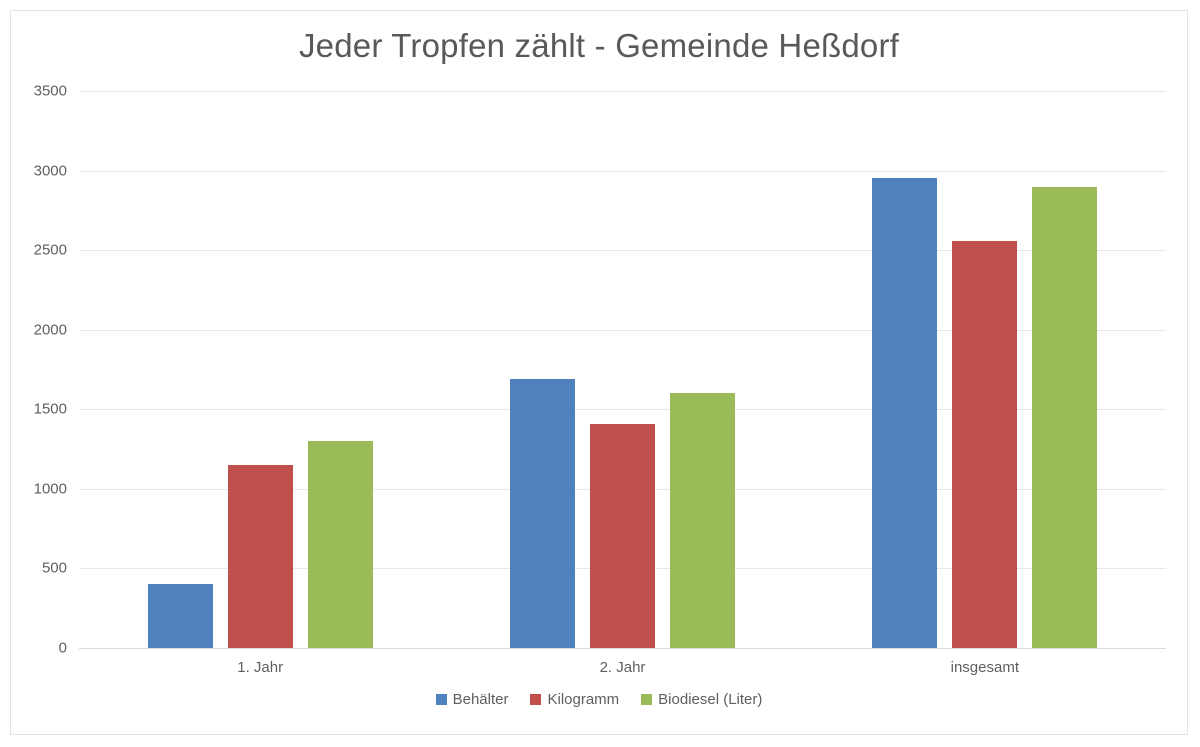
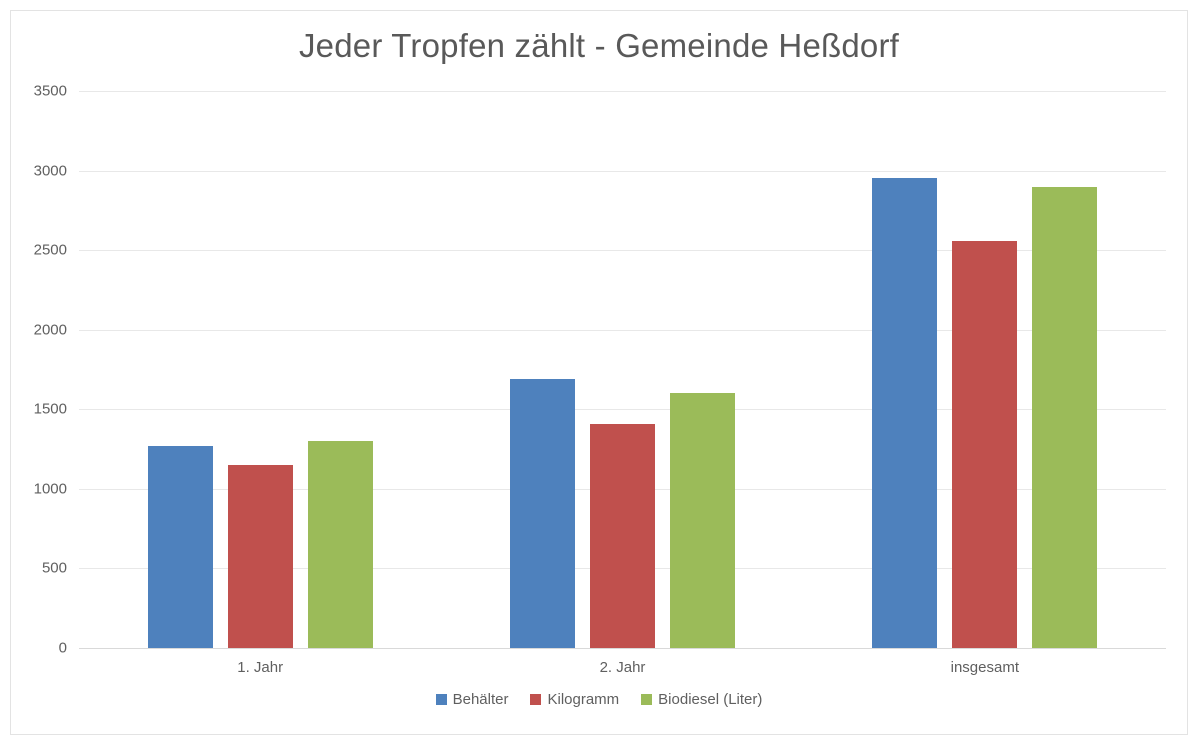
Behälter/1. Jahr: 400 -> 1270
